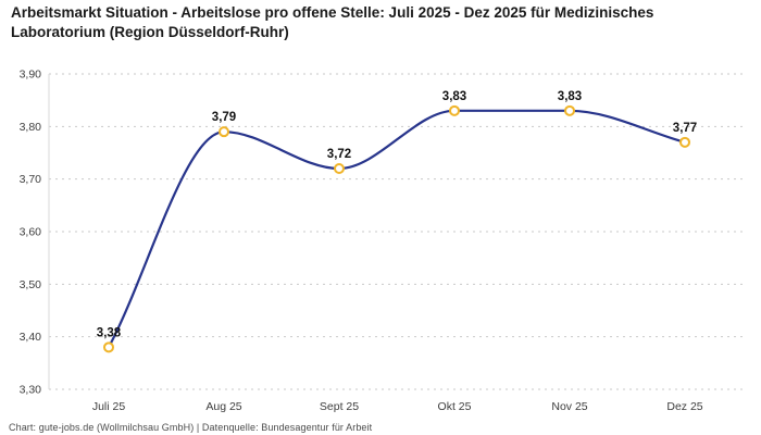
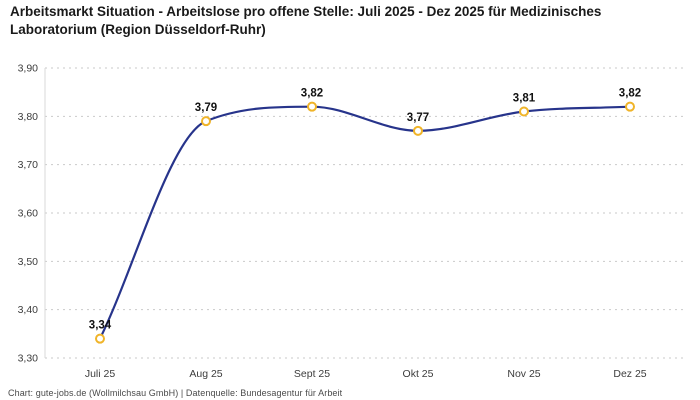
Juli 25: 3,38 -> 3,34
Sept 25: 3,72 -> 3,82
Okt 25: 3,83 -> 3,77
Nov 25: 3,83 -> 3,81
Dez 25: 3,77 -> 3,82
